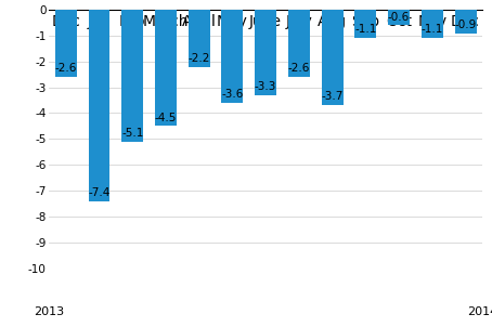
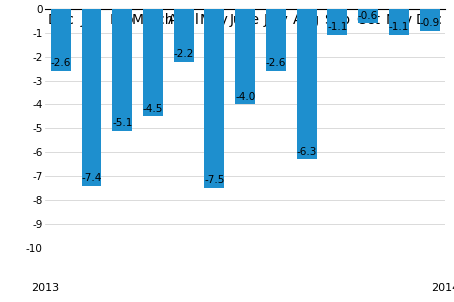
May: -3.6 -> -7.5
June: -3.3 -> -4.0
Aug: -3.7 -> -6.3
